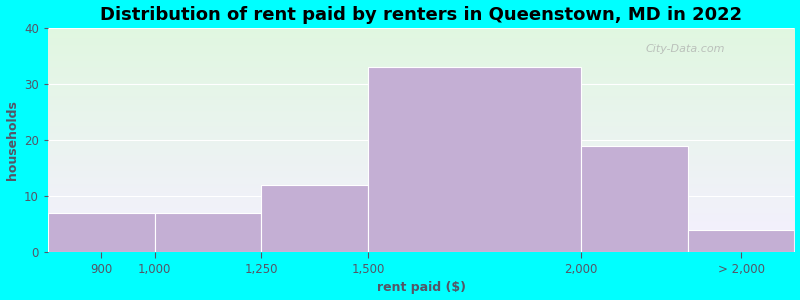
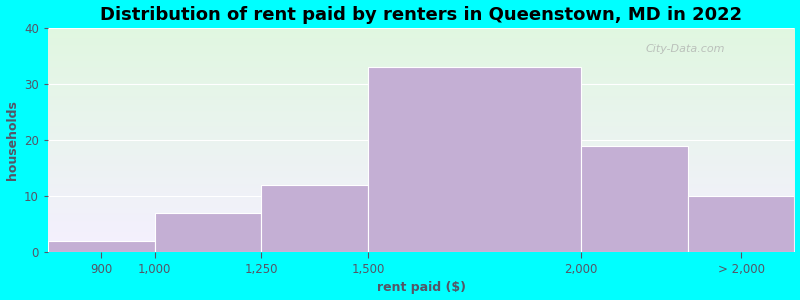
900: 7 -> 2
> 2,000: 4 -> 10
